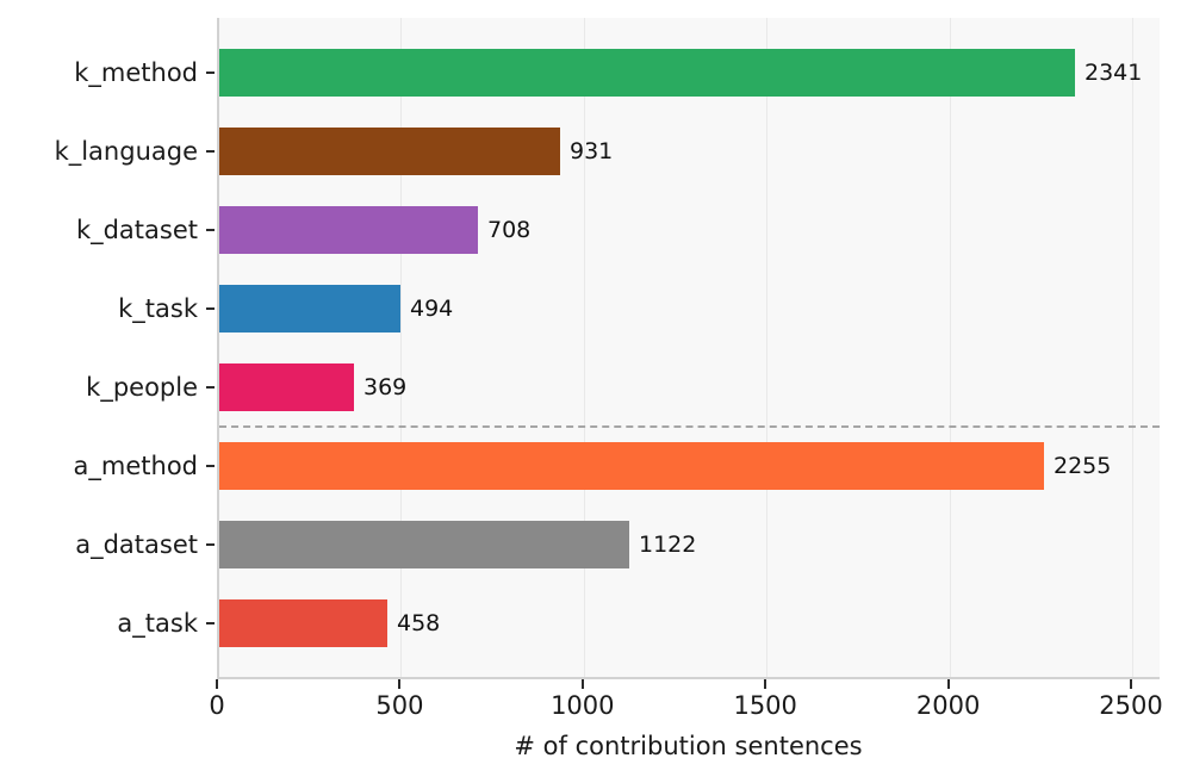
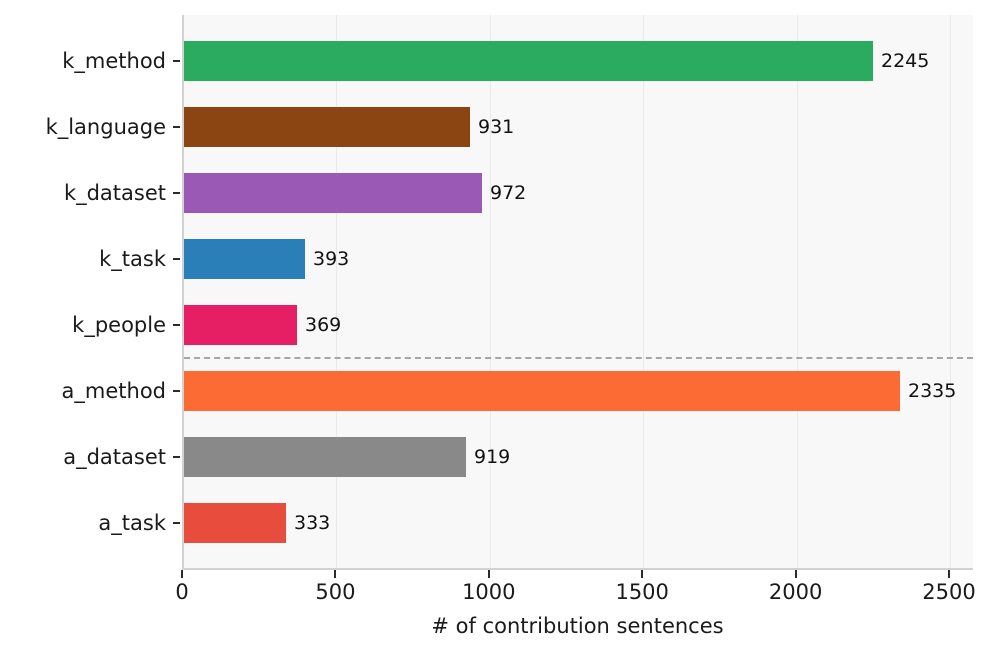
k_method: 2341 -> 2245
k_dataset: 708 -> 972
k_task: 494 -> 393
a_method: 2255 -> 2335
a_dataset: 1122 -> 919
a_task: 458 -> 333
